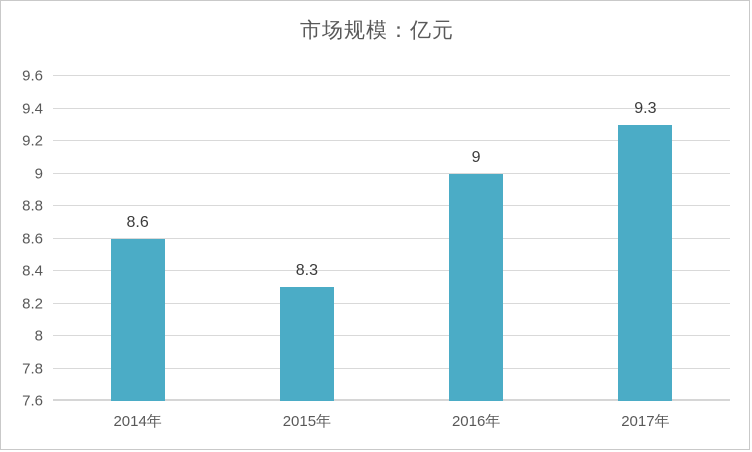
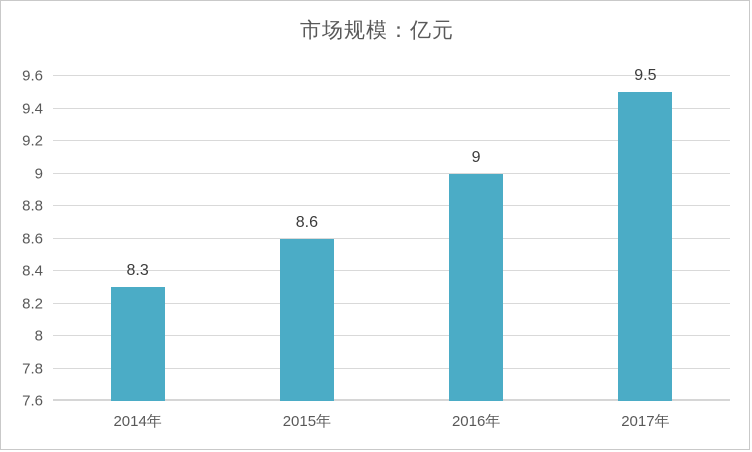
2014年: 8.6 -> 8.3
2015年: 8.3 -> 8.6
2017年: 9.3 -> 9.5
